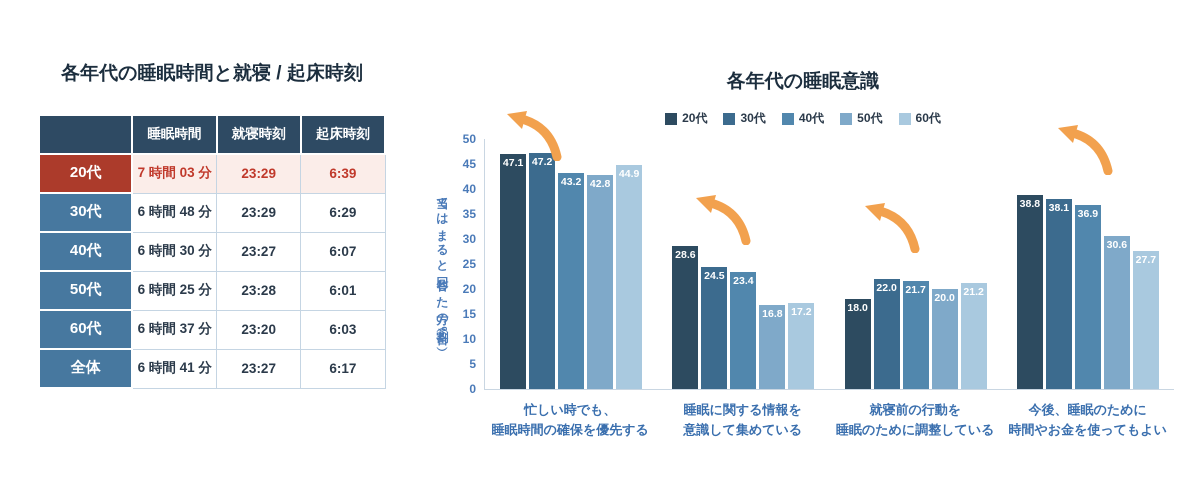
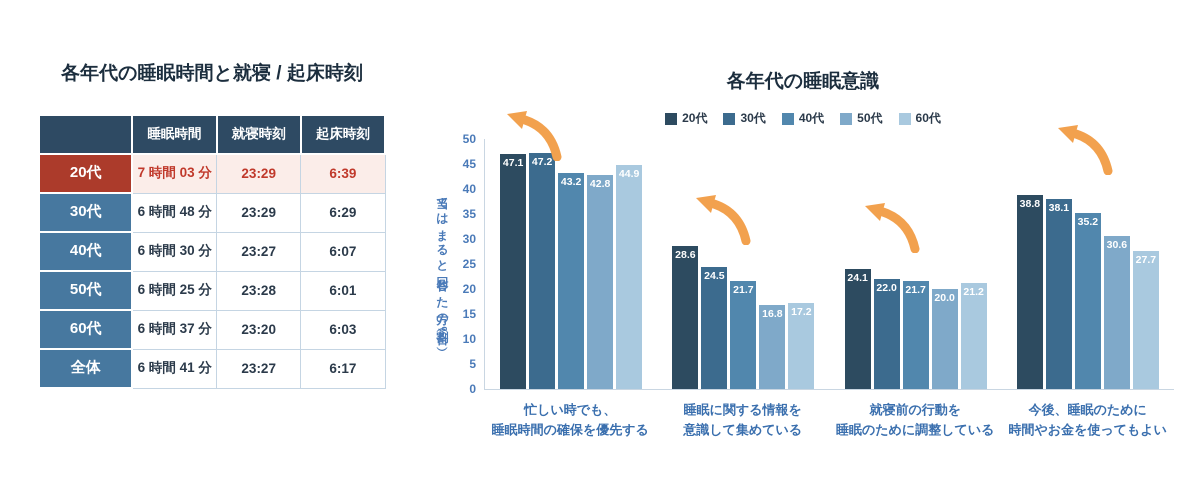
40代/睡眠に関する情報を 意識して集めている: 23.4 -> 21.7
20代/就寝前の行動を 睡眠のために調整している: 18.0 -> 24.1
40代/今後、睡眠のために 時間やお金を使ってもよい: 36.9 -> 35.2
